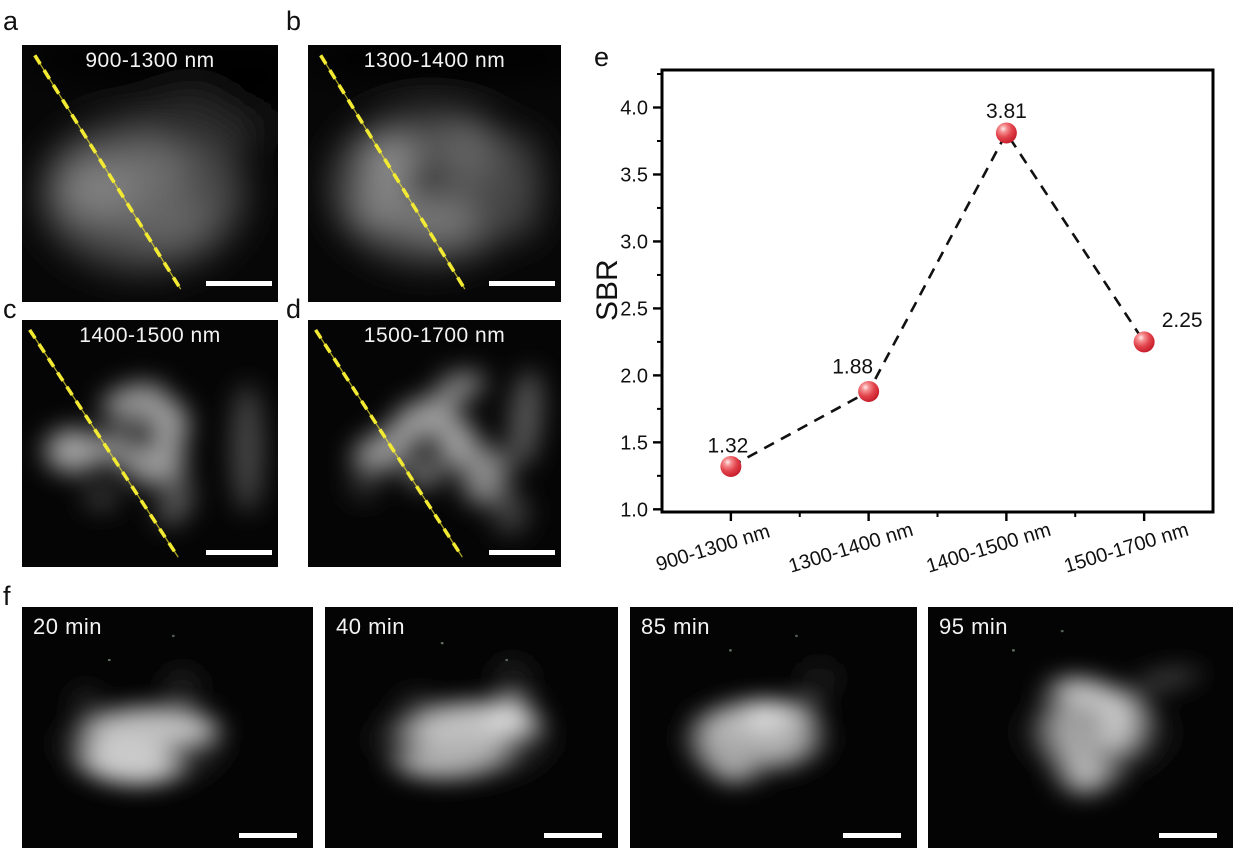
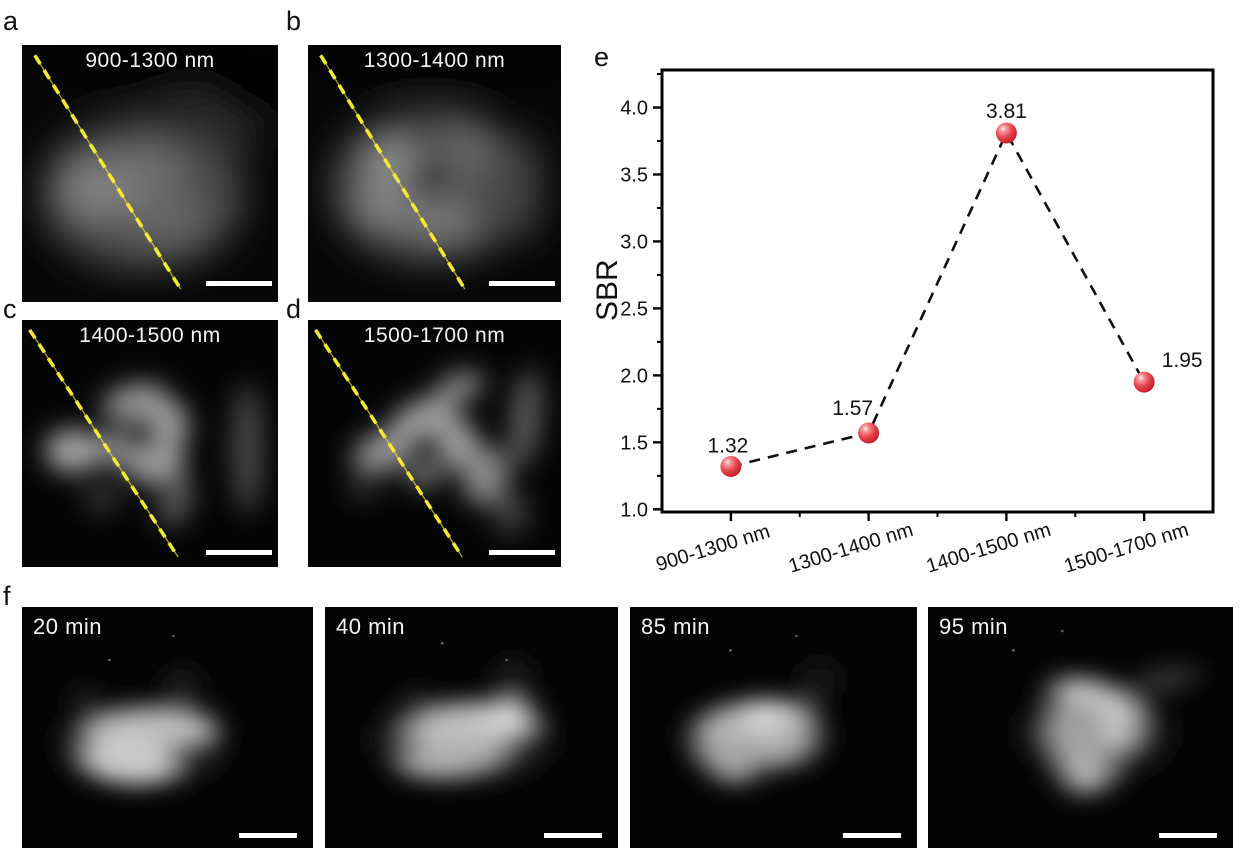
1300-1400 nm: 1.88 -> 1.57
1500-1700 nm: 2.25 -> 1.95
